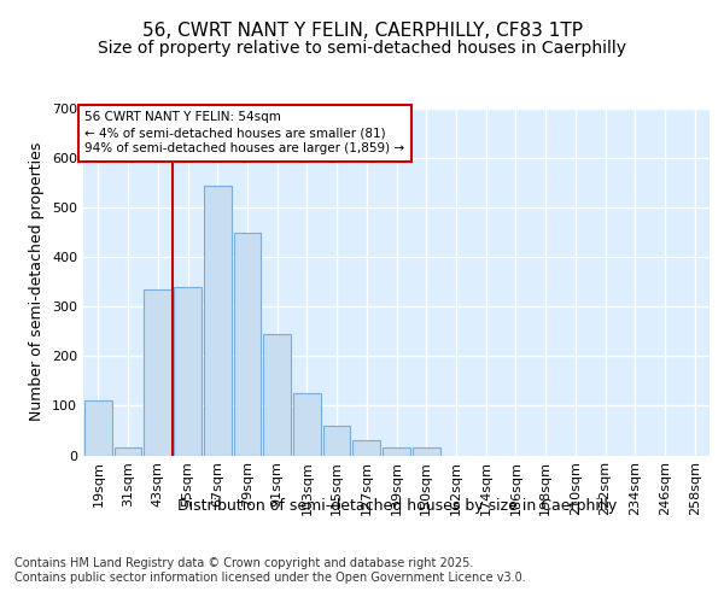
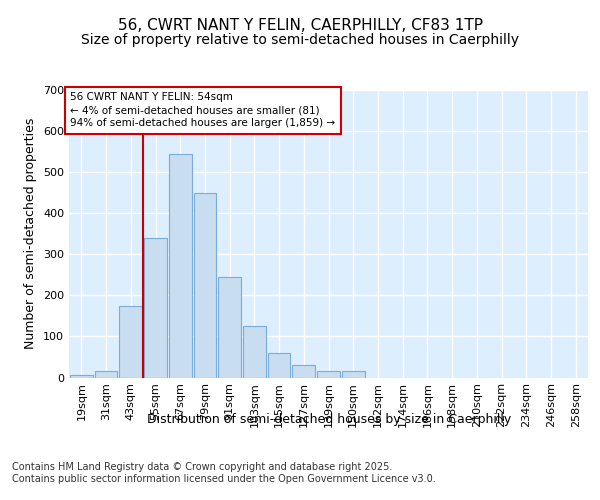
19sqm: 110 -> 5
43sqm: 335 -> 175
